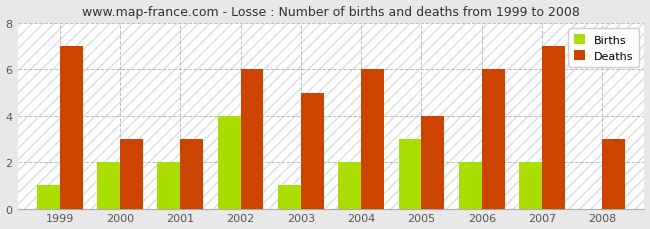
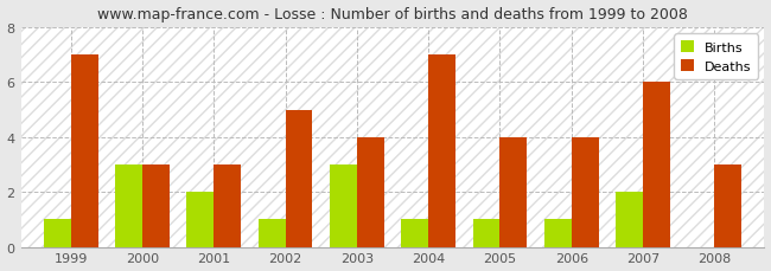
Births/2000: 2 -> 3
Births/2002: 4 -> 1
Deaths/2002: 6 -> 5
Births/2003: 1 -> 3
Deaths/2003: 5 -> 4
Births/2004: 2 -> 1
Deaths/2004: 6 -> 7
Births/2005: 3 -> 1
Births/2006: 2 -> 1
Deaths/2006: 6 -> 4
Deaths/2007: 7 -> 6
